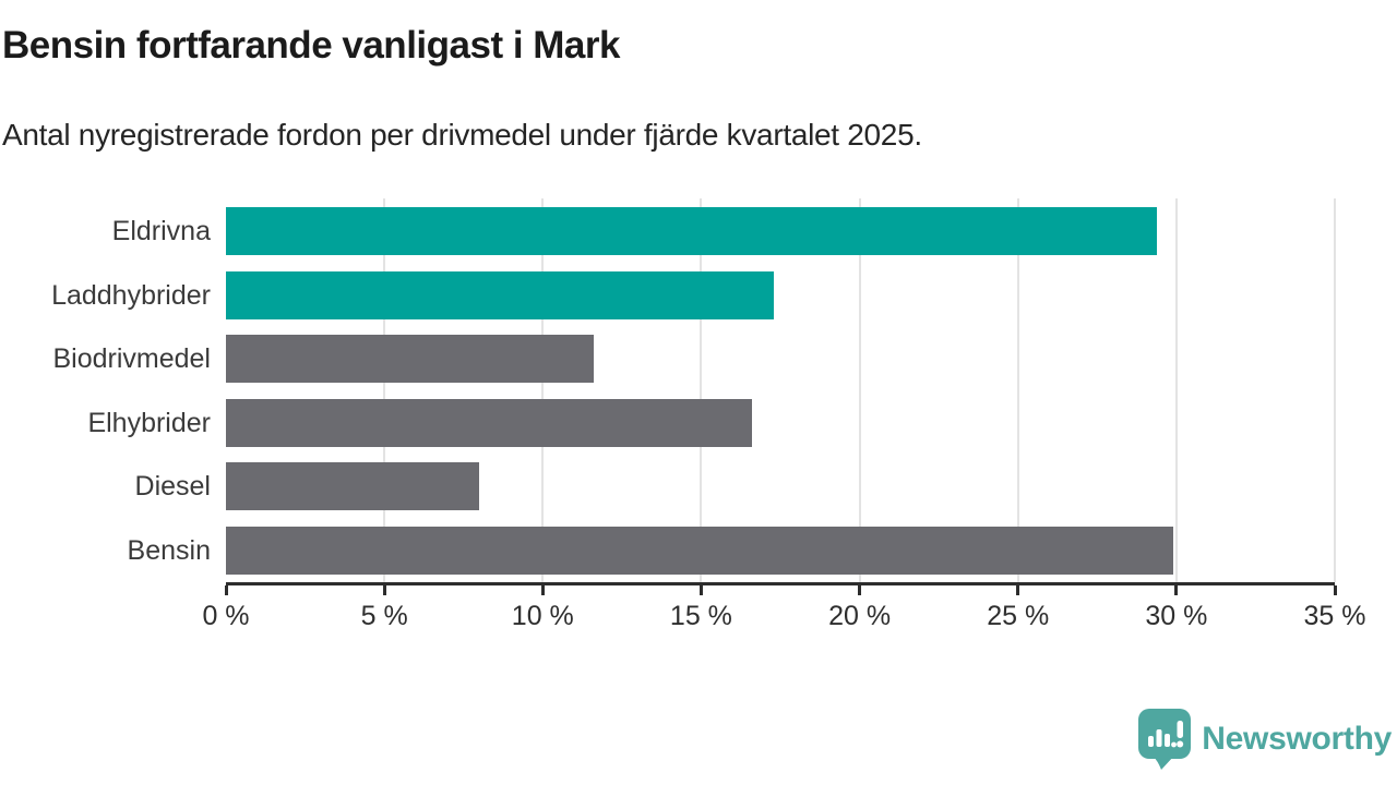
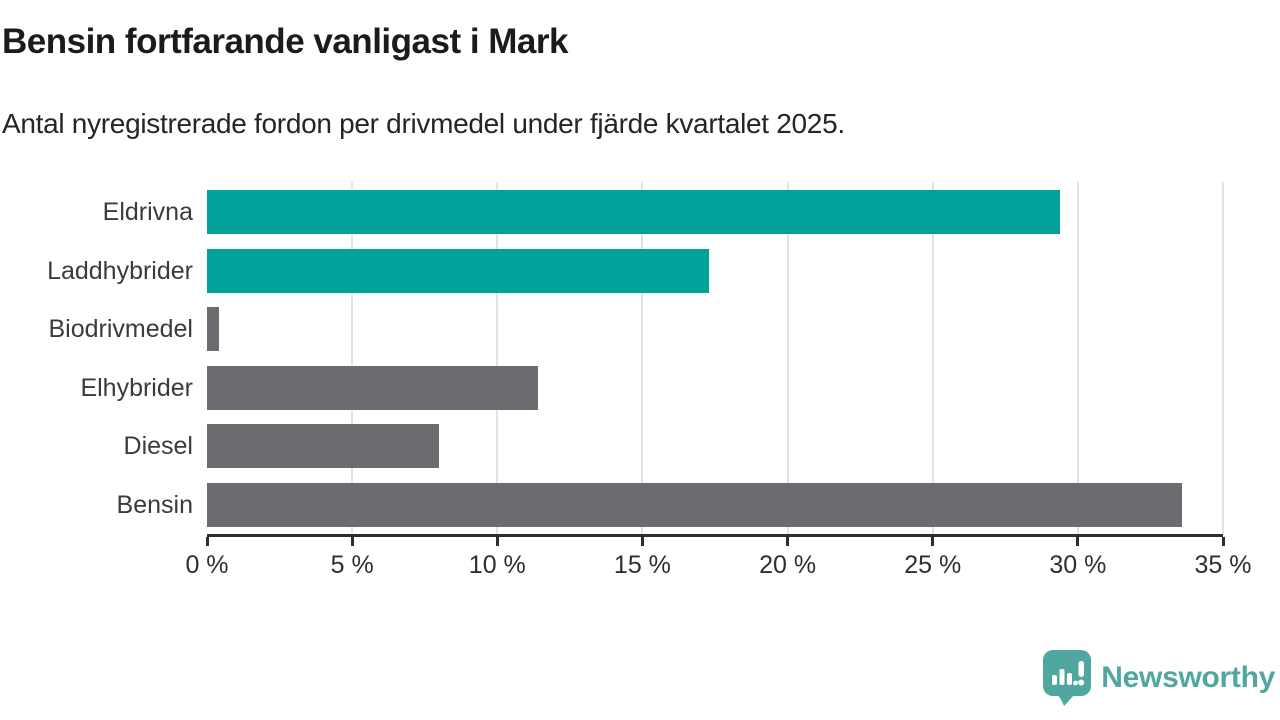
Biodrivmedel: 11.6% -> 0.4%
Elhybrider: 16.6% -> 11.4%
Bensin: 29.9% -> 33.6%
